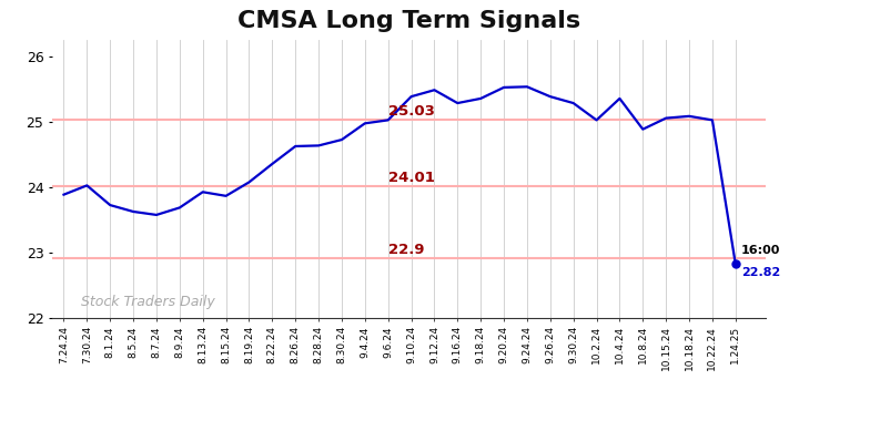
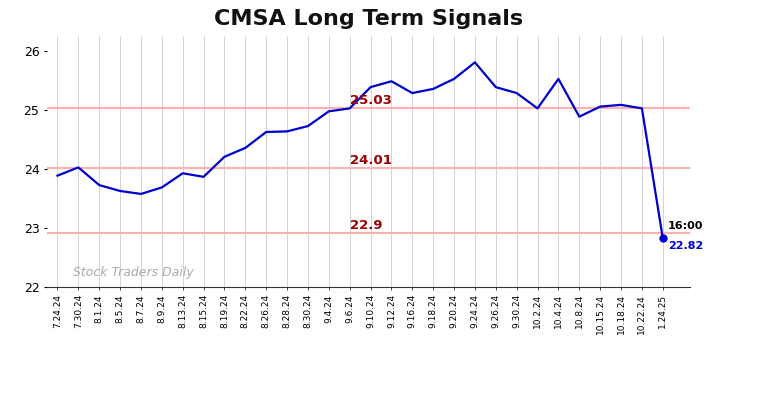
8.19.24: 24.07 -> 24.20
9.24.24: 25.53 -> 25.80
10.4.24: 25.35 -> 25.52
